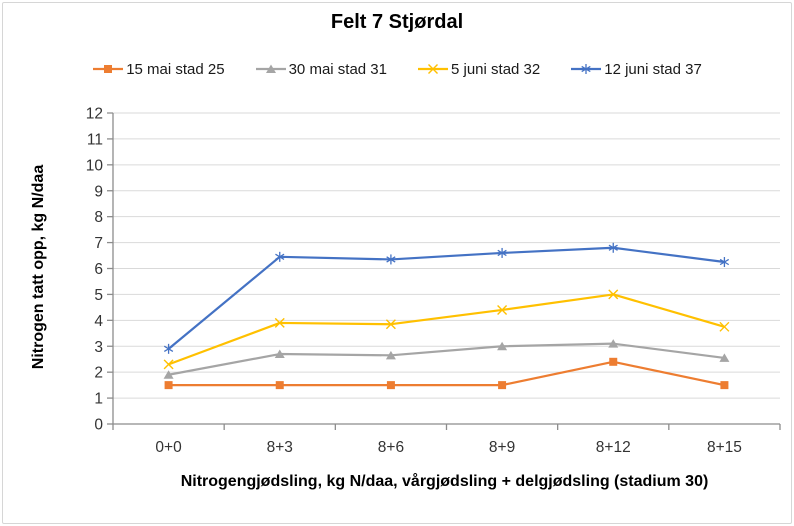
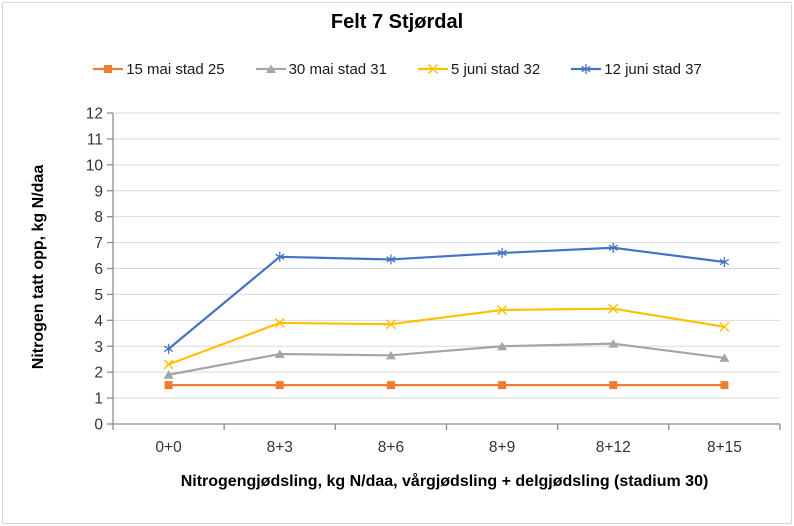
15 mai stad 25/8+12: 2.4 -> 1.5
5 juni stad 32/8+12: 5.0 -> 4.5
